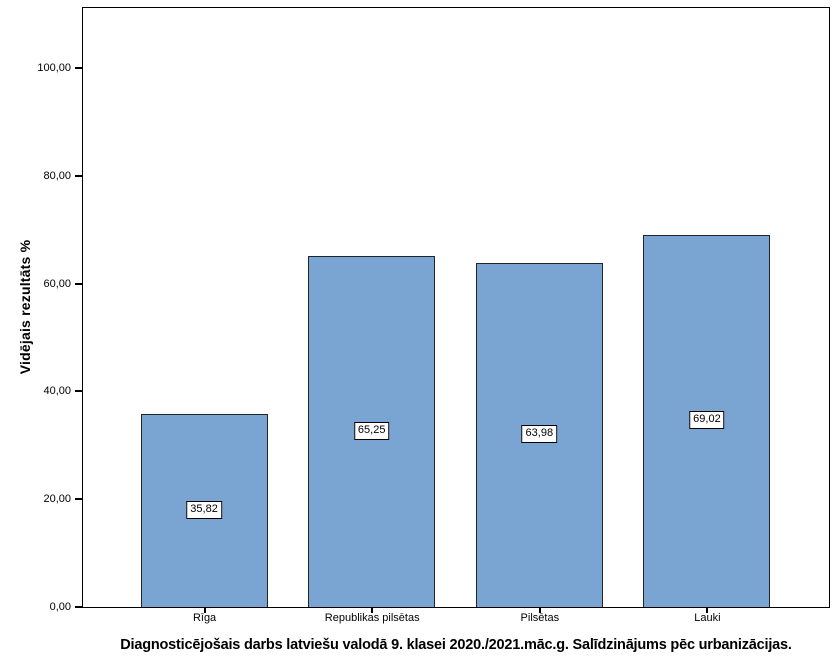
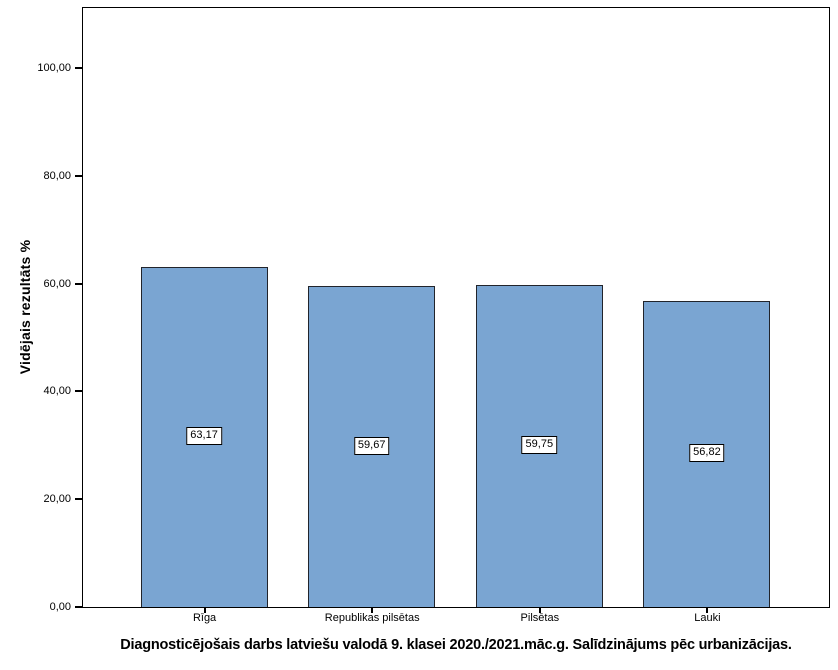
Rīga: 35,82 -> 63,17
Republikas pilsētas: 65,25 -> 59,67
Pilsētas: 63,98 -> 59,75
Lauki: 69,02 -> 56,82
